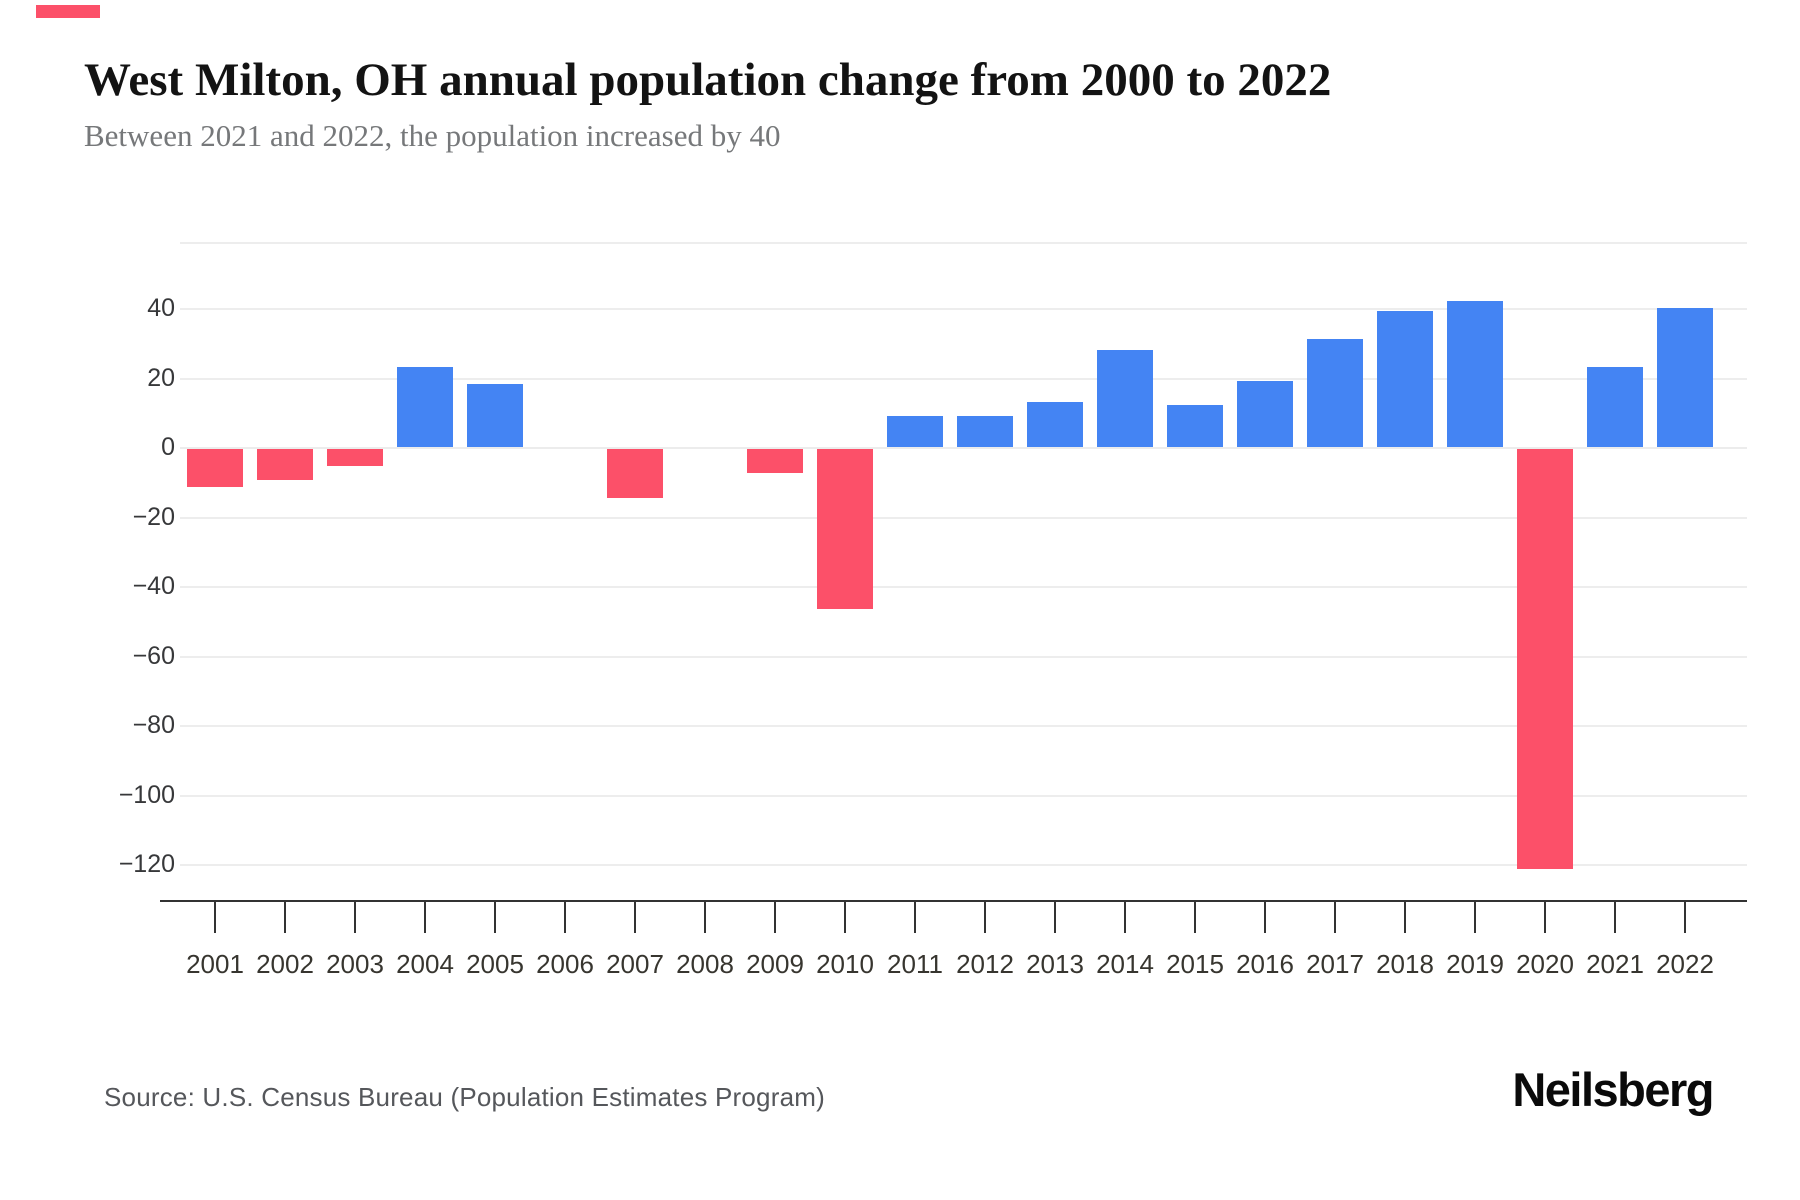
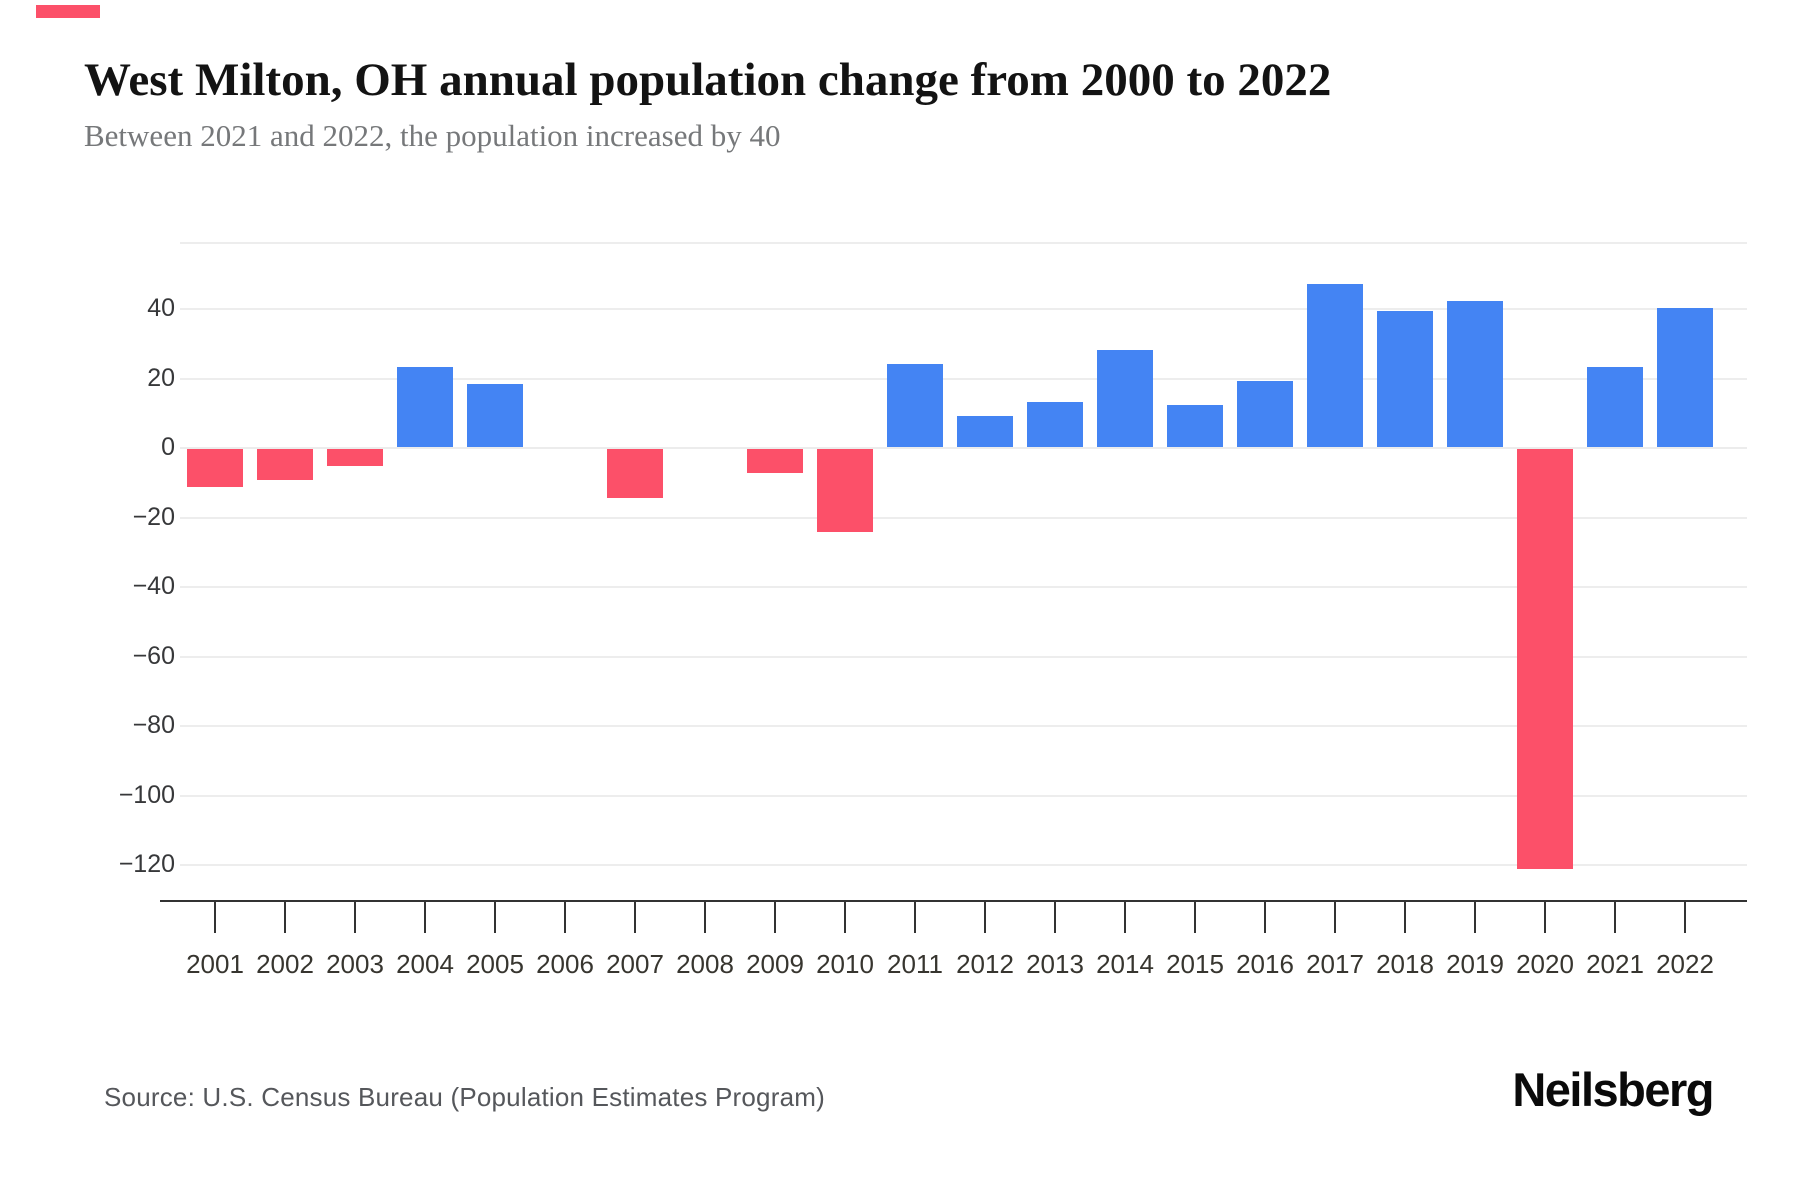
2010: -46 -> -24
2011: 9 -> 24
2017: 31 -> 47
